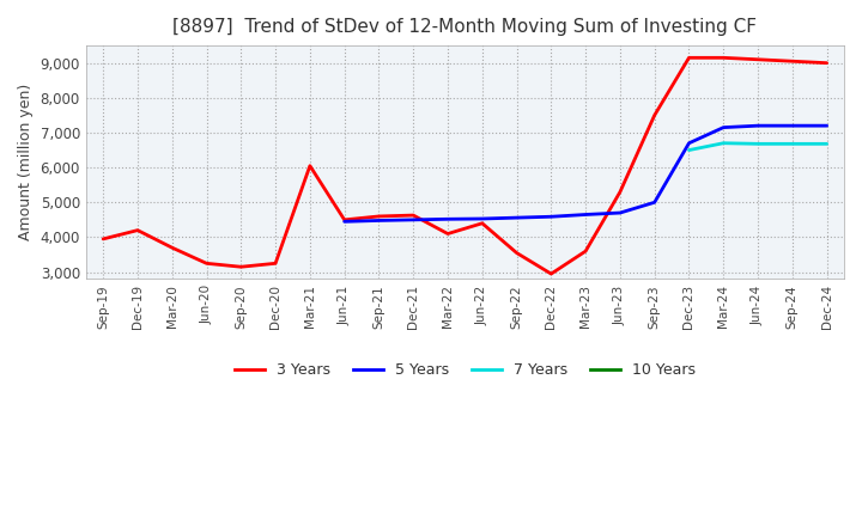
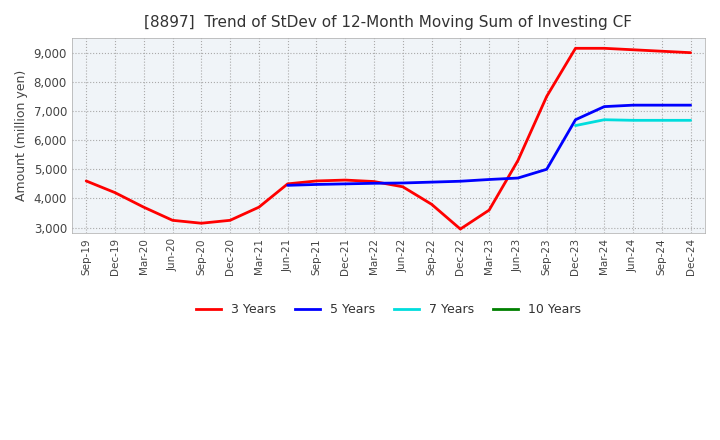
3 Years/Sep-19: 3,950 -> 4,600
3 Years/Mar-21: 6,050 -> 3,700
3 Years/Mar-22: 4,100 -> 4,580
3 Years/Sep-22: 3,550 -> 3,800
